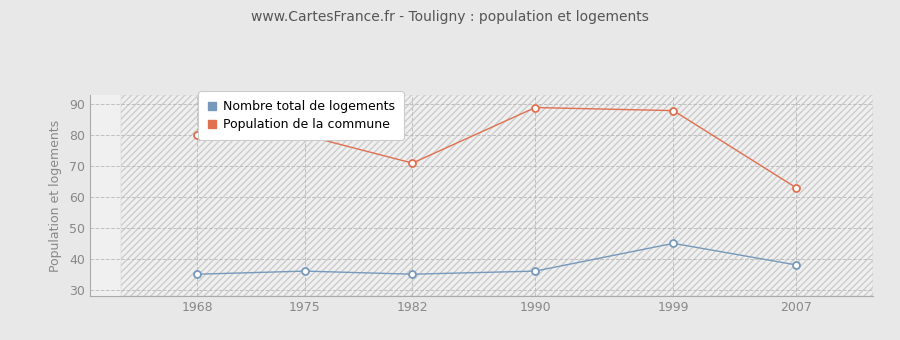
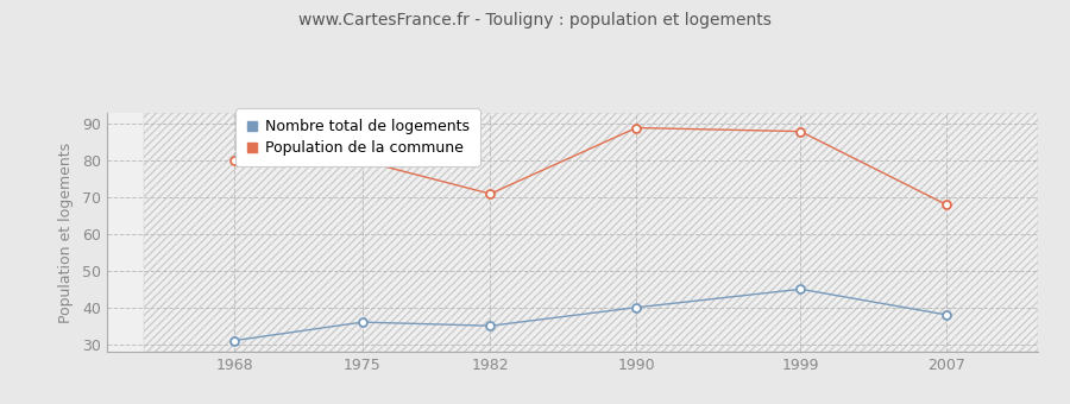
Nombre total de logements/1968: 35 -> 31
Nombre total de logements/1990: 36 -> 40
Population de la commune/2007: 63 -> 68
